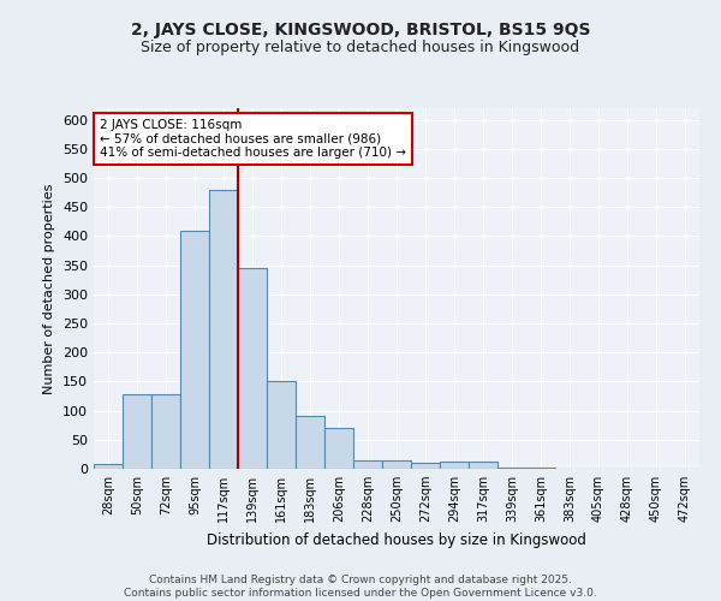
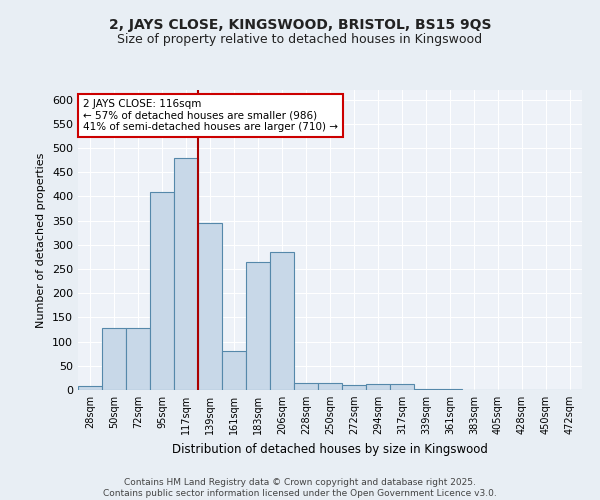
161sqm: 150 -> 80
183sqm: 90 -> 265
206sqm: 70 -> 285
